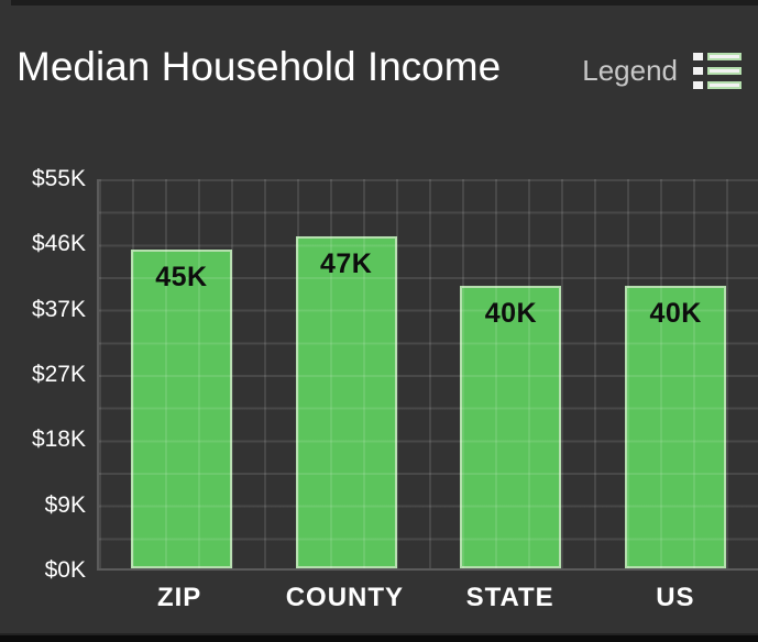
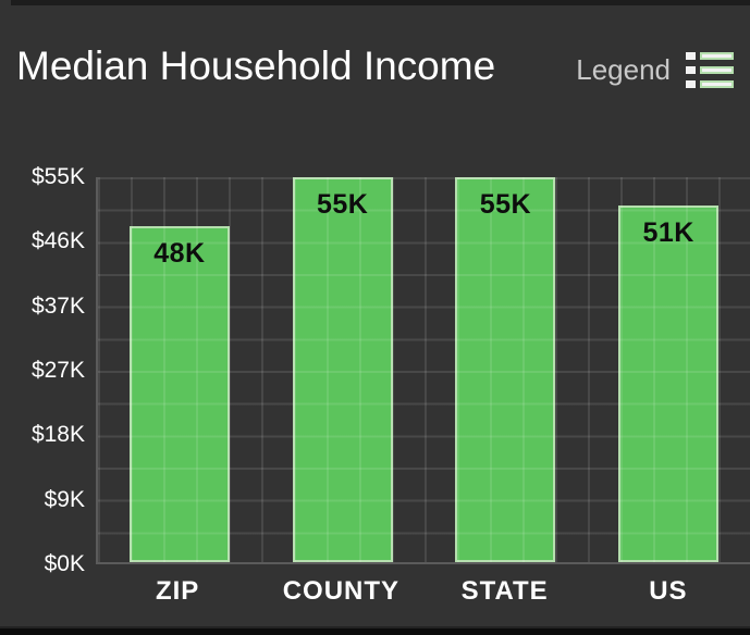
ZIP: 45K -> 48K
COUNTY: 47K -> 55K
STATE: 40K -> 55K
US: 40K -> 51K
